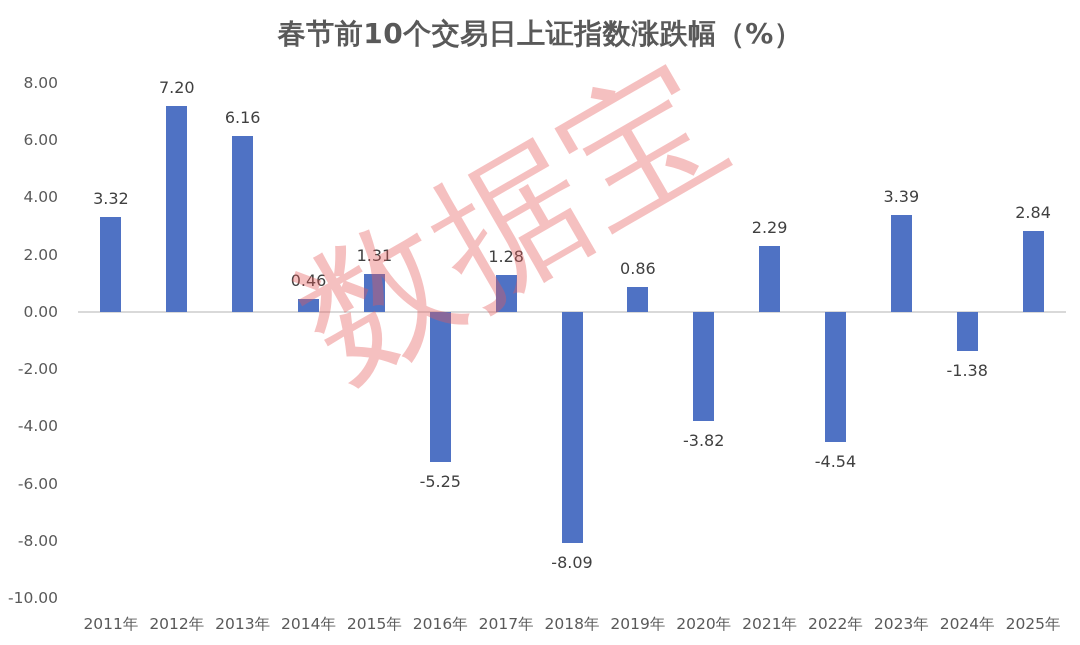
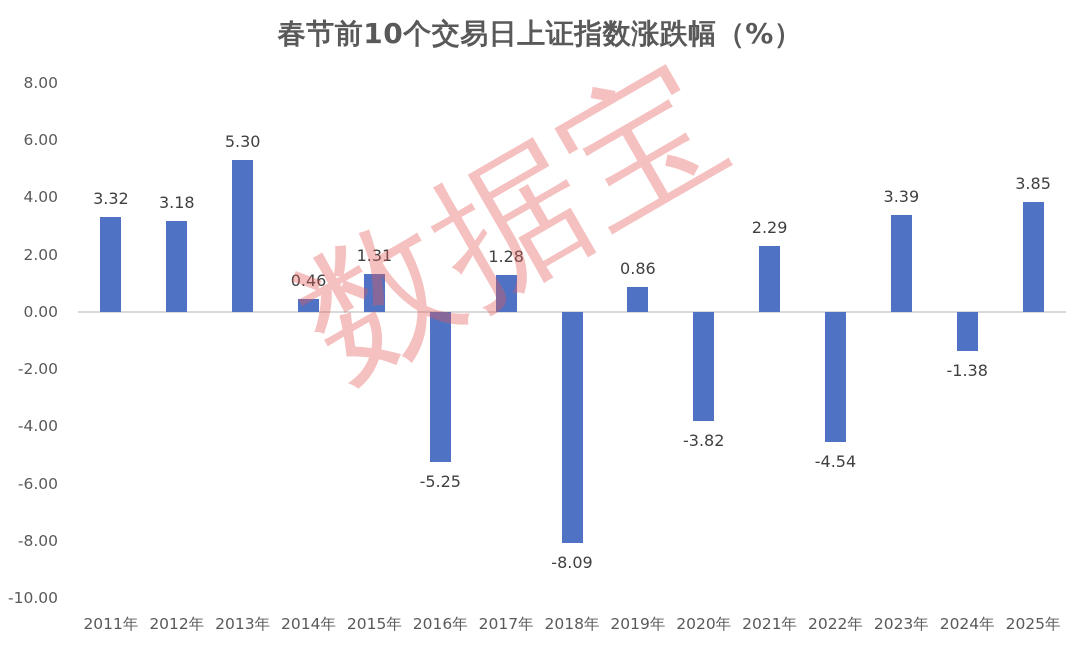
2012年: 7.20 -> 3.18
2013年: 6.16 -> 5.30
2025年: 2.84 -> 3.85
